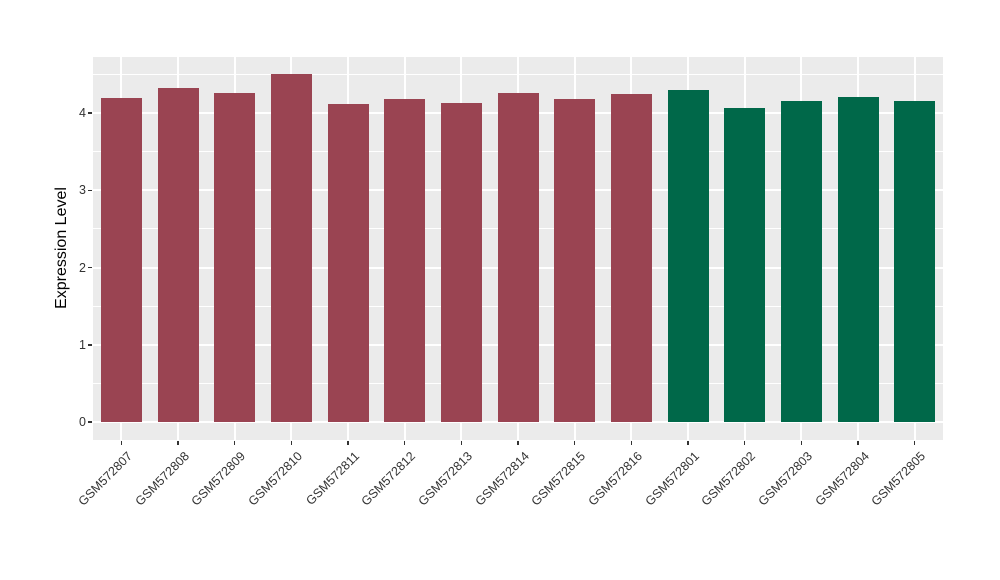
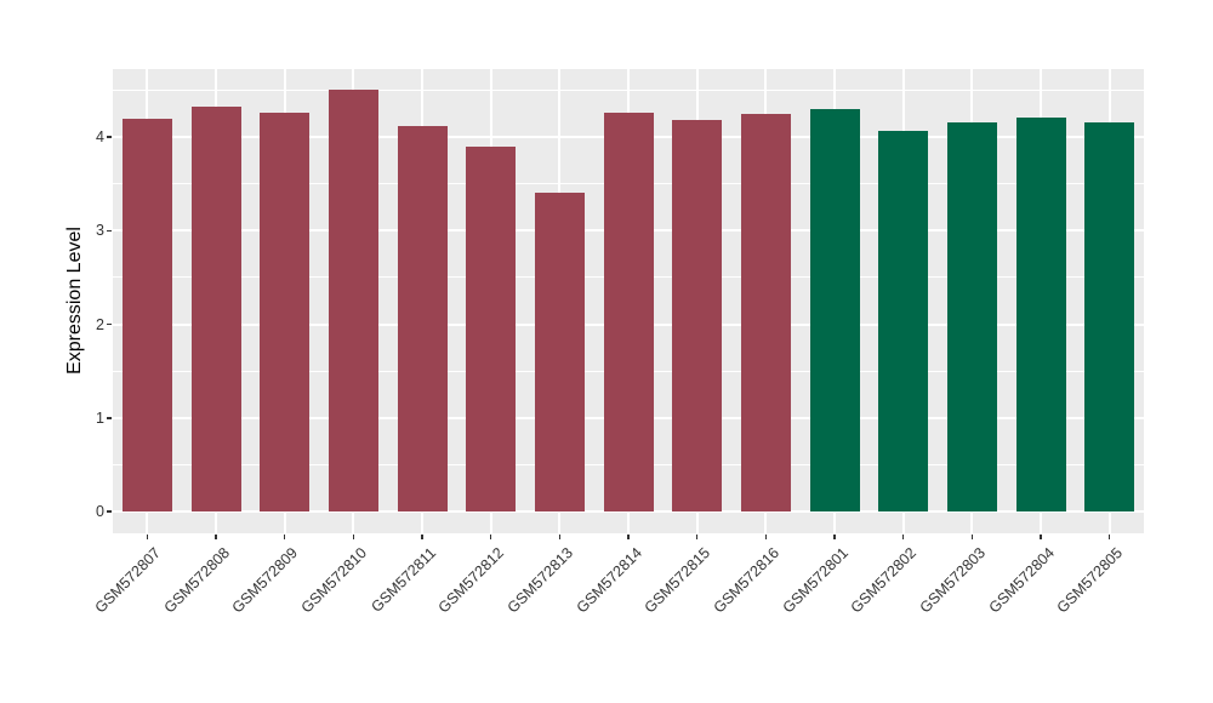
GSM572812: 4.2 -> 3.9
GSM572813: 4.1 -> 3.4
